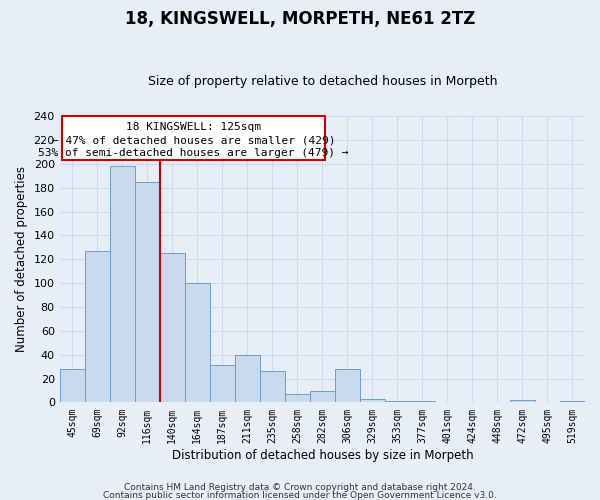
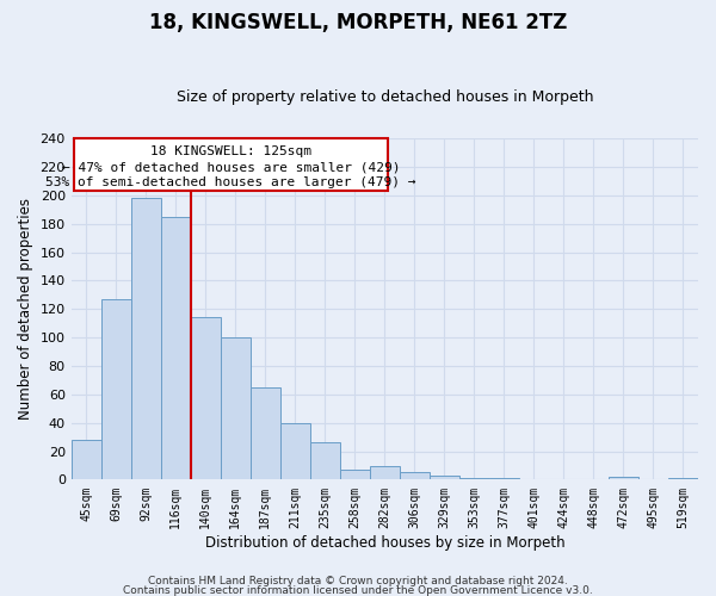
140sqm: 125 -> 114
187sqm: 31 -> 65
306sqm: 28 -> 5
